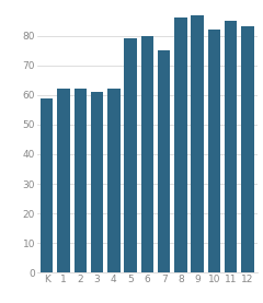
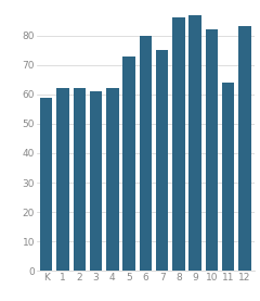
5: 79 -> 73
11: 85 -> 64
